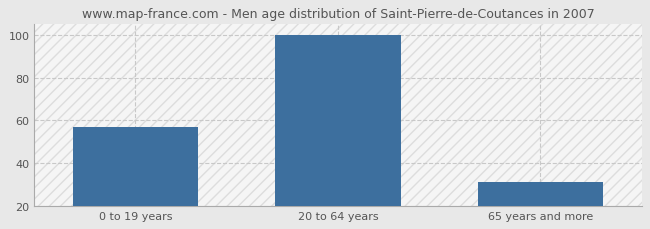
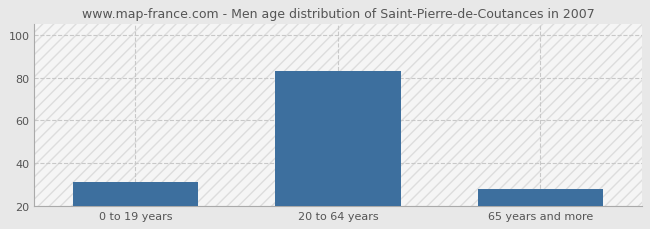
0 to 19 years: 57 -> 31
20 to 64 years: 100 -> 83
65 years and more: 31 -> 28
